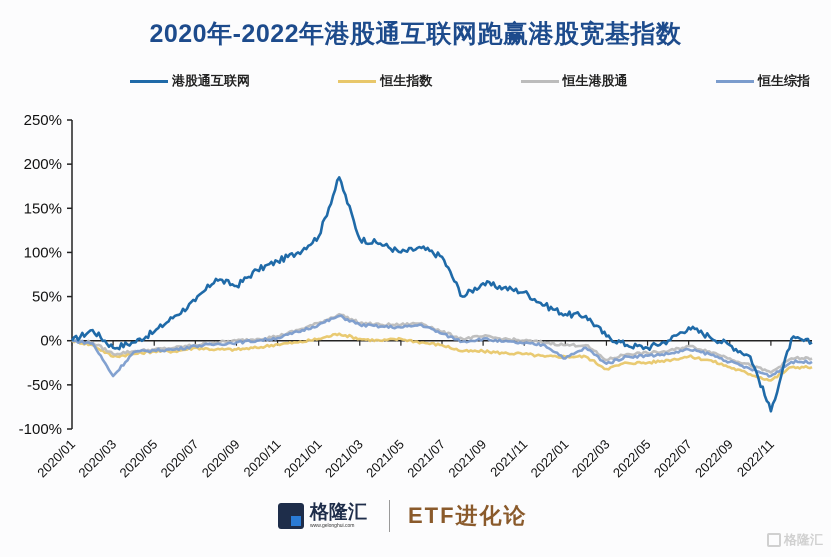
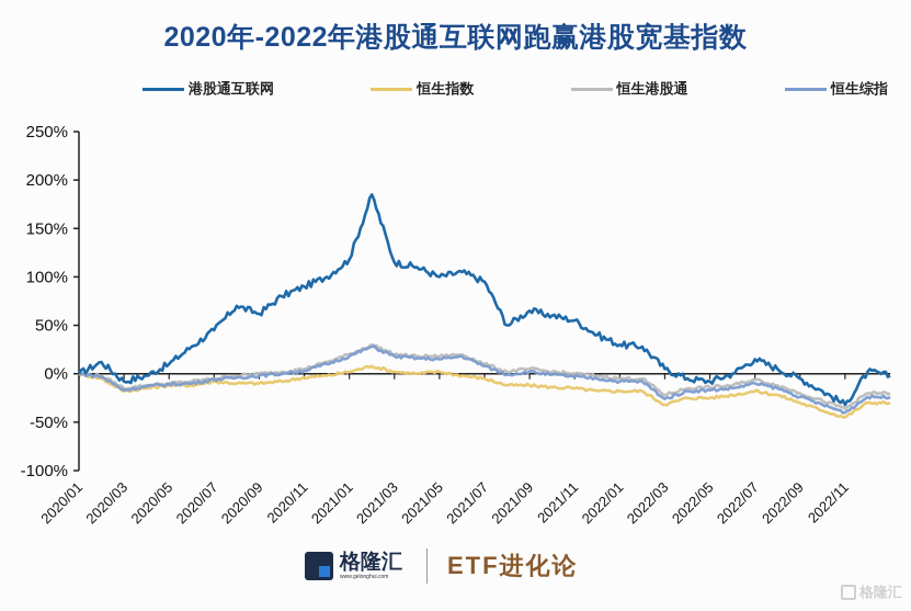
恒生综指/2020/03: -40% -> -20%
恒生综指/2022/01: -20% -> -10%
港股通互联网/2022/11: -80% -> -30%
